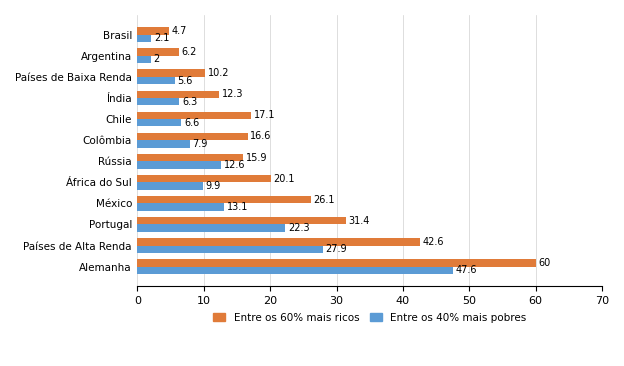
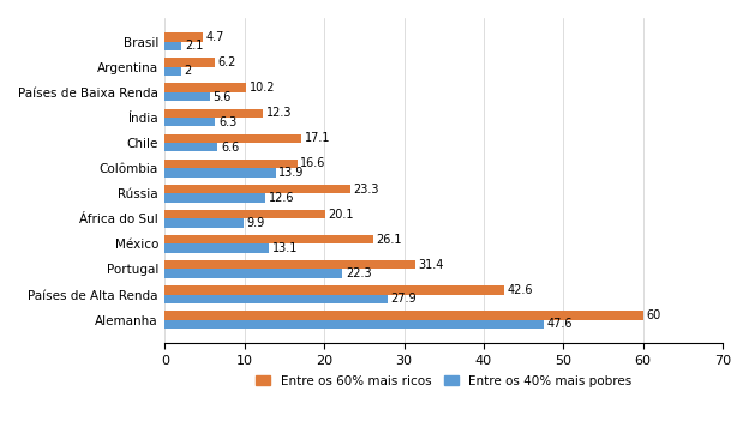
Entre os 40% mais pobres/Colômbia: 7.9 -> 13.9
Entre os 60% mais ricos/Rússia: 15.9 -> 23.3
